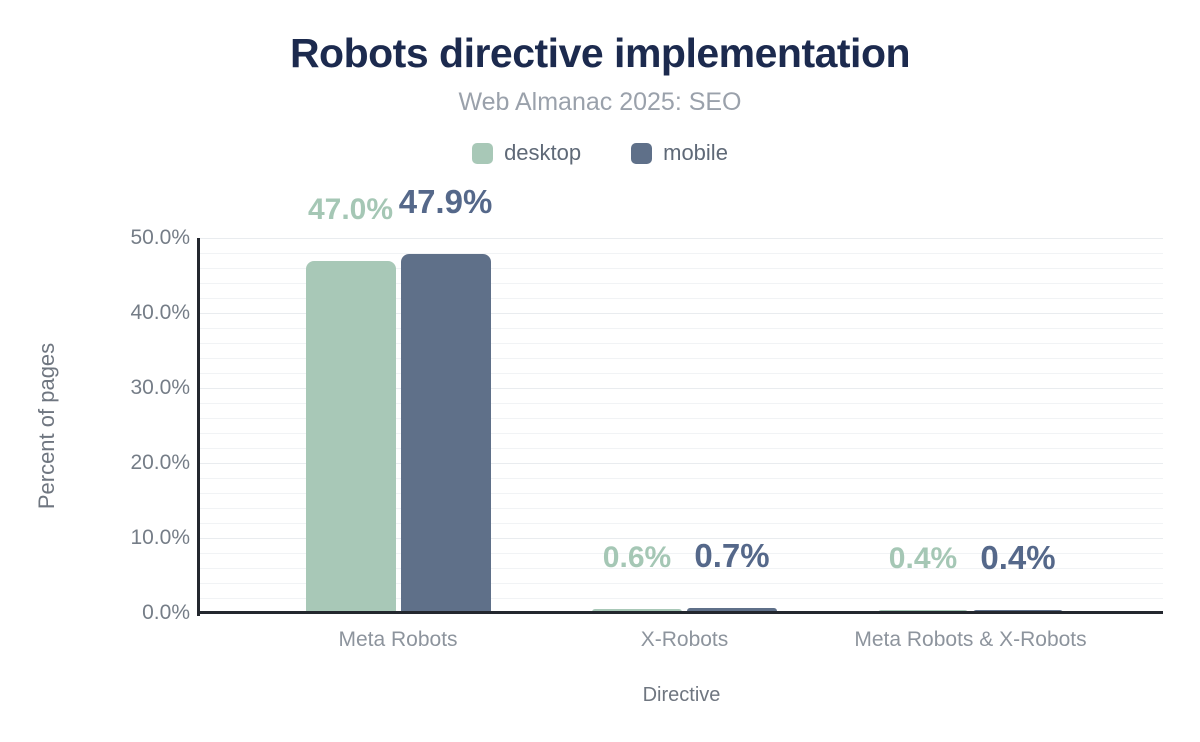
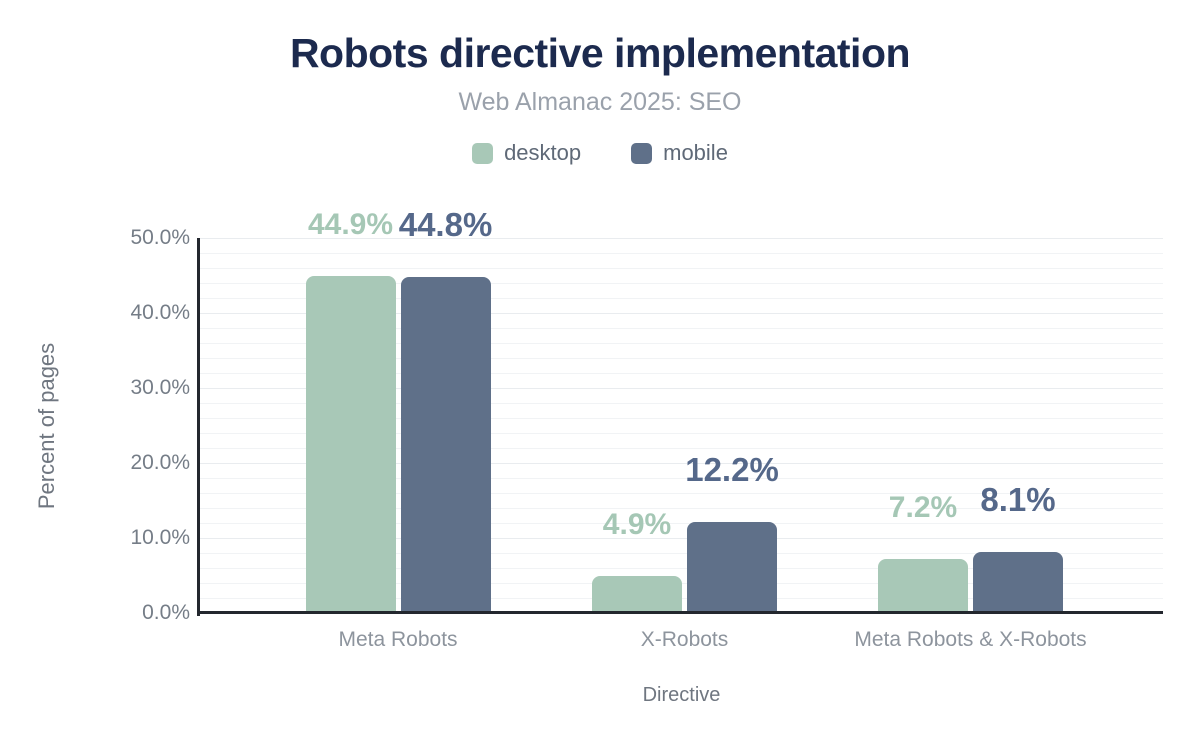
desktop/Meta Robots: 47.0% -> 44.9%
mobile/Meta Robots: 47.9% -> 44.8%
desktop/X-Robots: 0.6% -> 4.9%
mobile/X-Robots: 0.7% -> 12.2%
desktop/Meta Robots & X-Robots: 0.4% -> 7.2%
mobile/Meta Robots & X-Robots: 0.4% -> 8.1%
